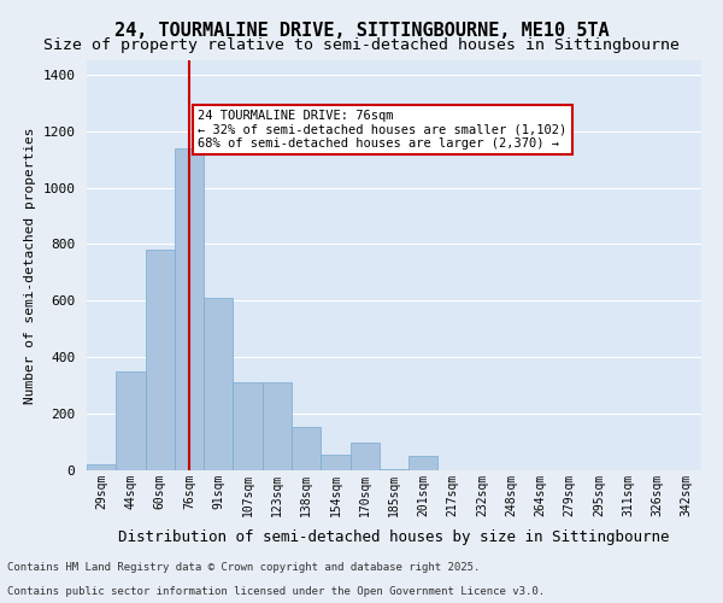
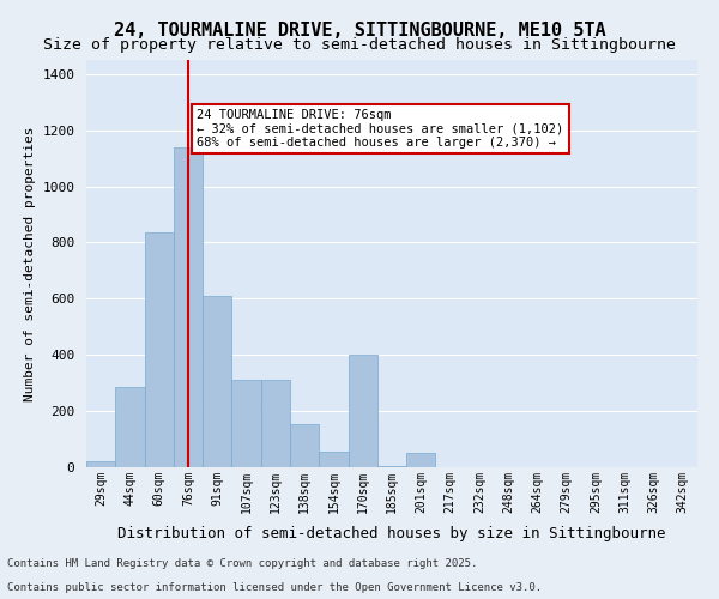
44sqm: 350 -> 285
60sqm: 780 -> 835
170sqm: 100 -> 400
